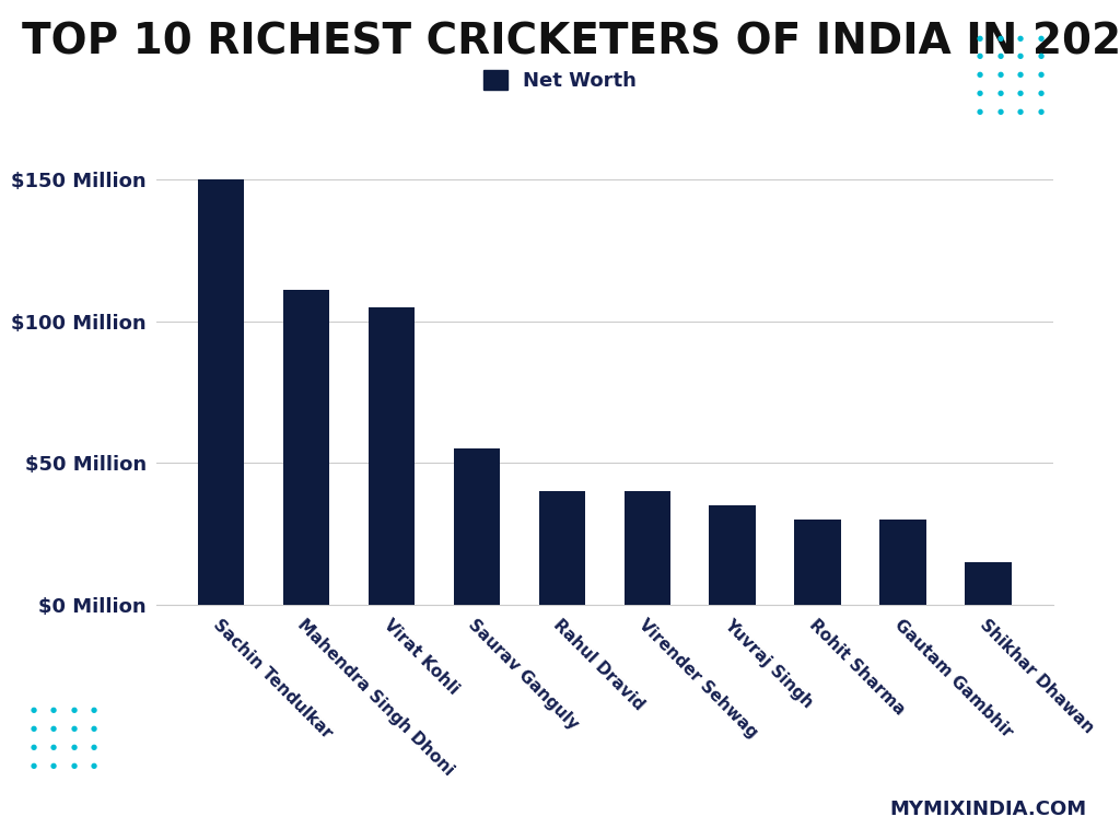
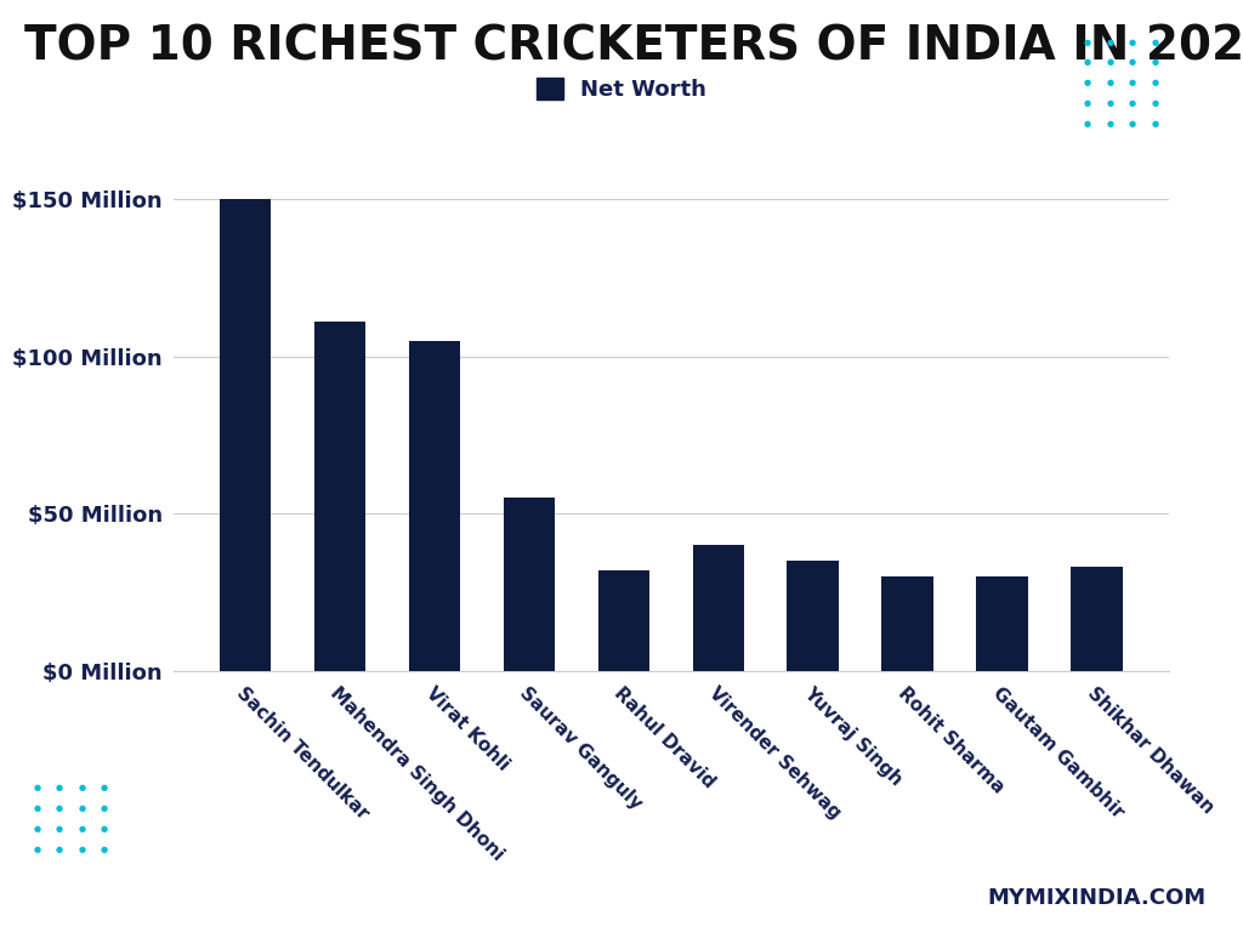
Rahul Dravid: $40 Million -> $32 Million
Shikhar Dhawan: $15 Million -> $33 Million
